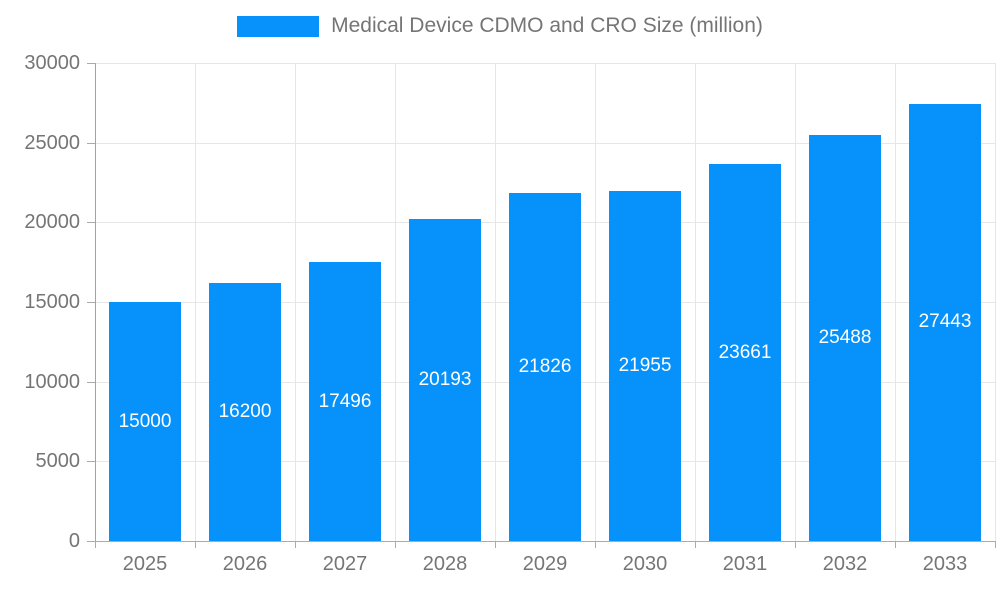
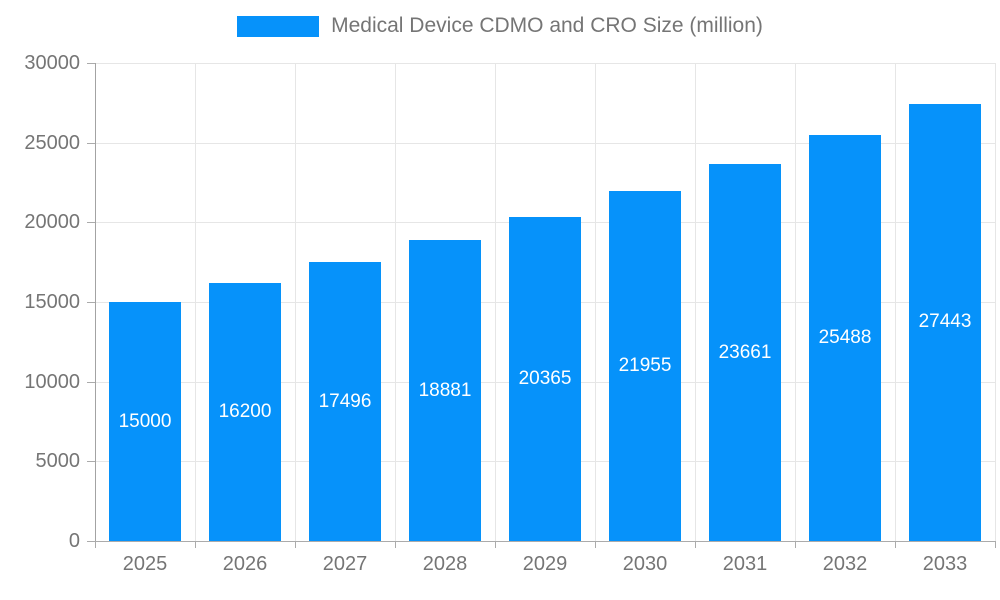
2028: 20193 -> 18881
2029: 21826 -> 20365
